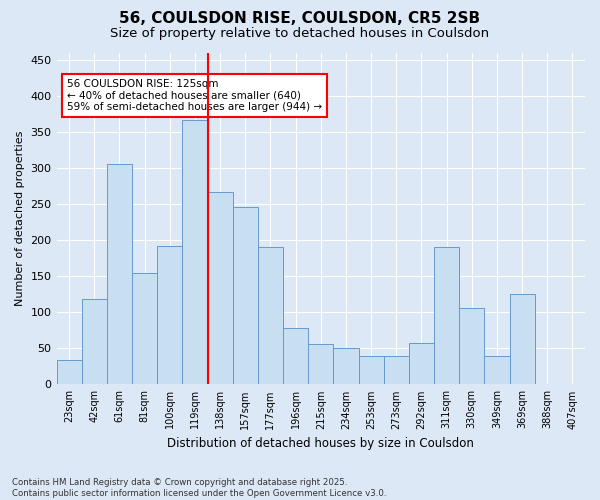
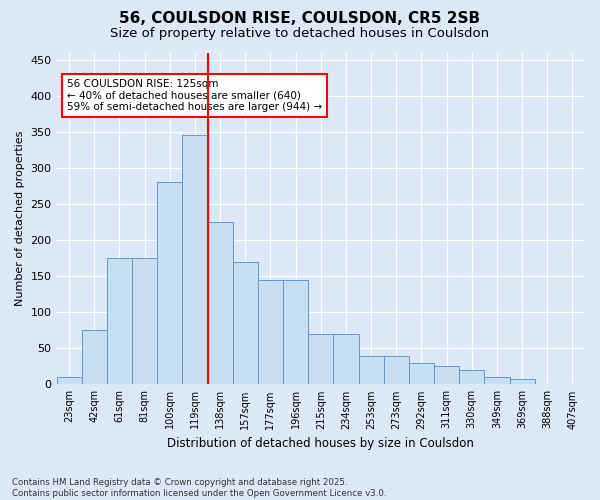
23sqm: 34 -> 10
42sqm: 118 -> 75
61sqm: 306 -> 175
81sqm: 154 -> 175
100sqm: 192 -> 280
119sqm: 366 -> 345
138sqm: 266 -> 225
157sqm: 246 -> 170
177sqm: 190 -> 145
196sqm: 78 -> 145
215sqm: 56 -> 70
234sqm: 50 -> 70
292sqm: 58 -> 30
311sqm: 190 -> 25
330sqm: 106 -> 20
349sqm: 40 -> 10
369sqm: 126 -> 8
